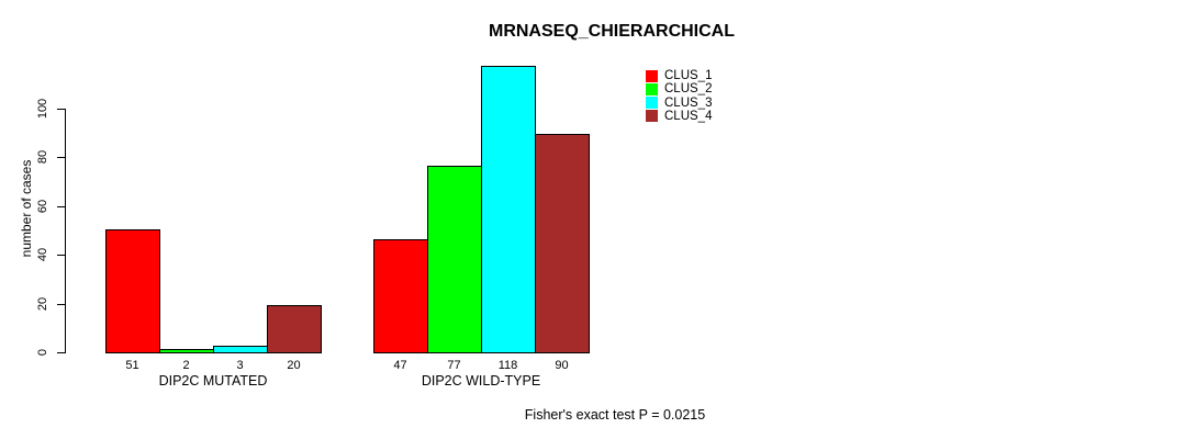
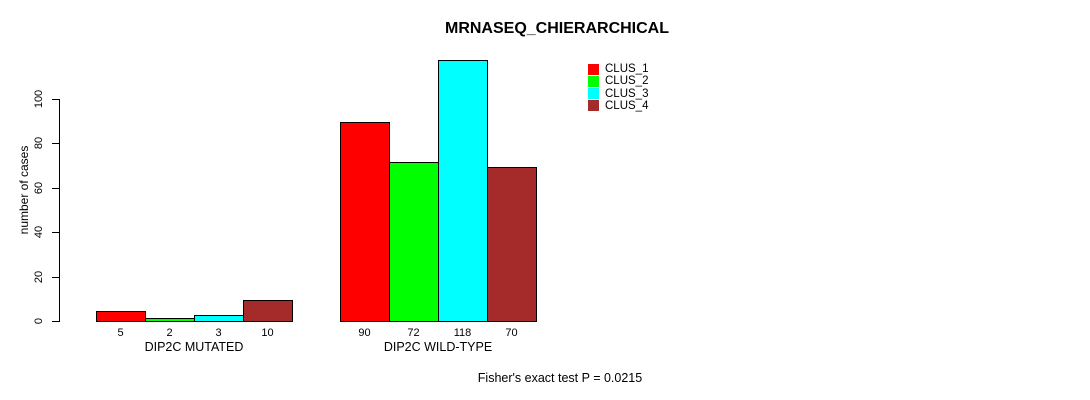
CLUS_1/DIP2C MUTATED: 51 -> 5
CLUS_4/DIP2C MUTATED: 20 -> 10
CLUS_1/DIP2C WILD-TYPE: 47 -> 90
CLUS_2/DIP2C WILD-TYPE: 77 -> 72
CLUS_4/DIP2C WILD-TYPE: 90 -> 70
